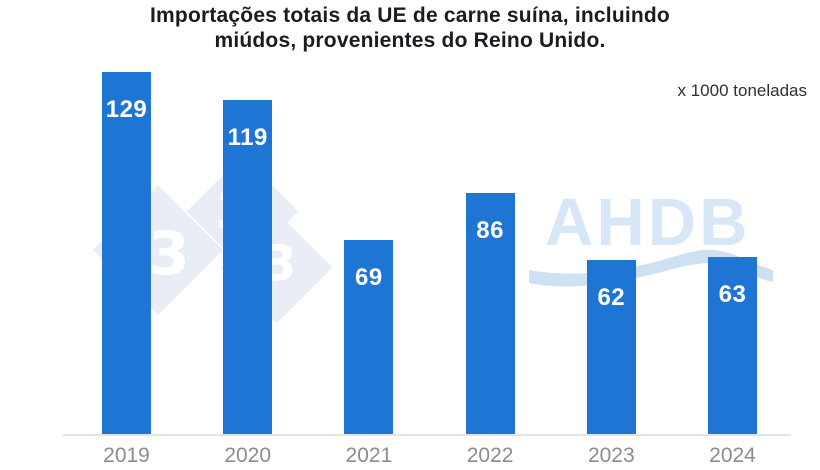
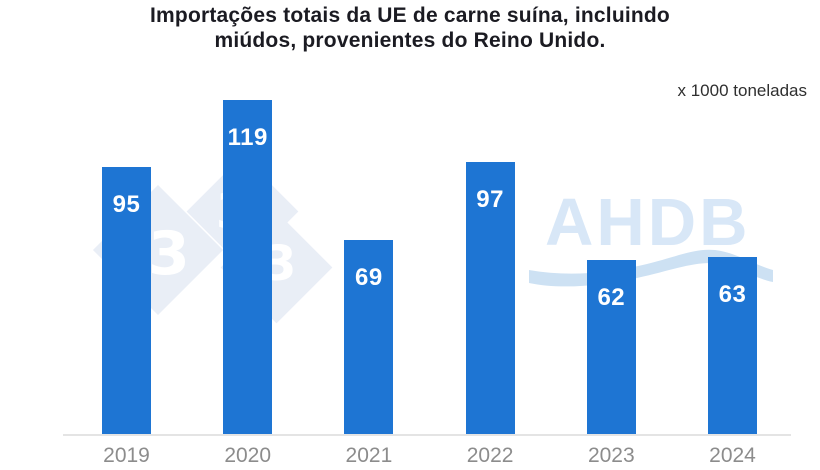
2019: 129 -> 95
2022: 86 -> 97
